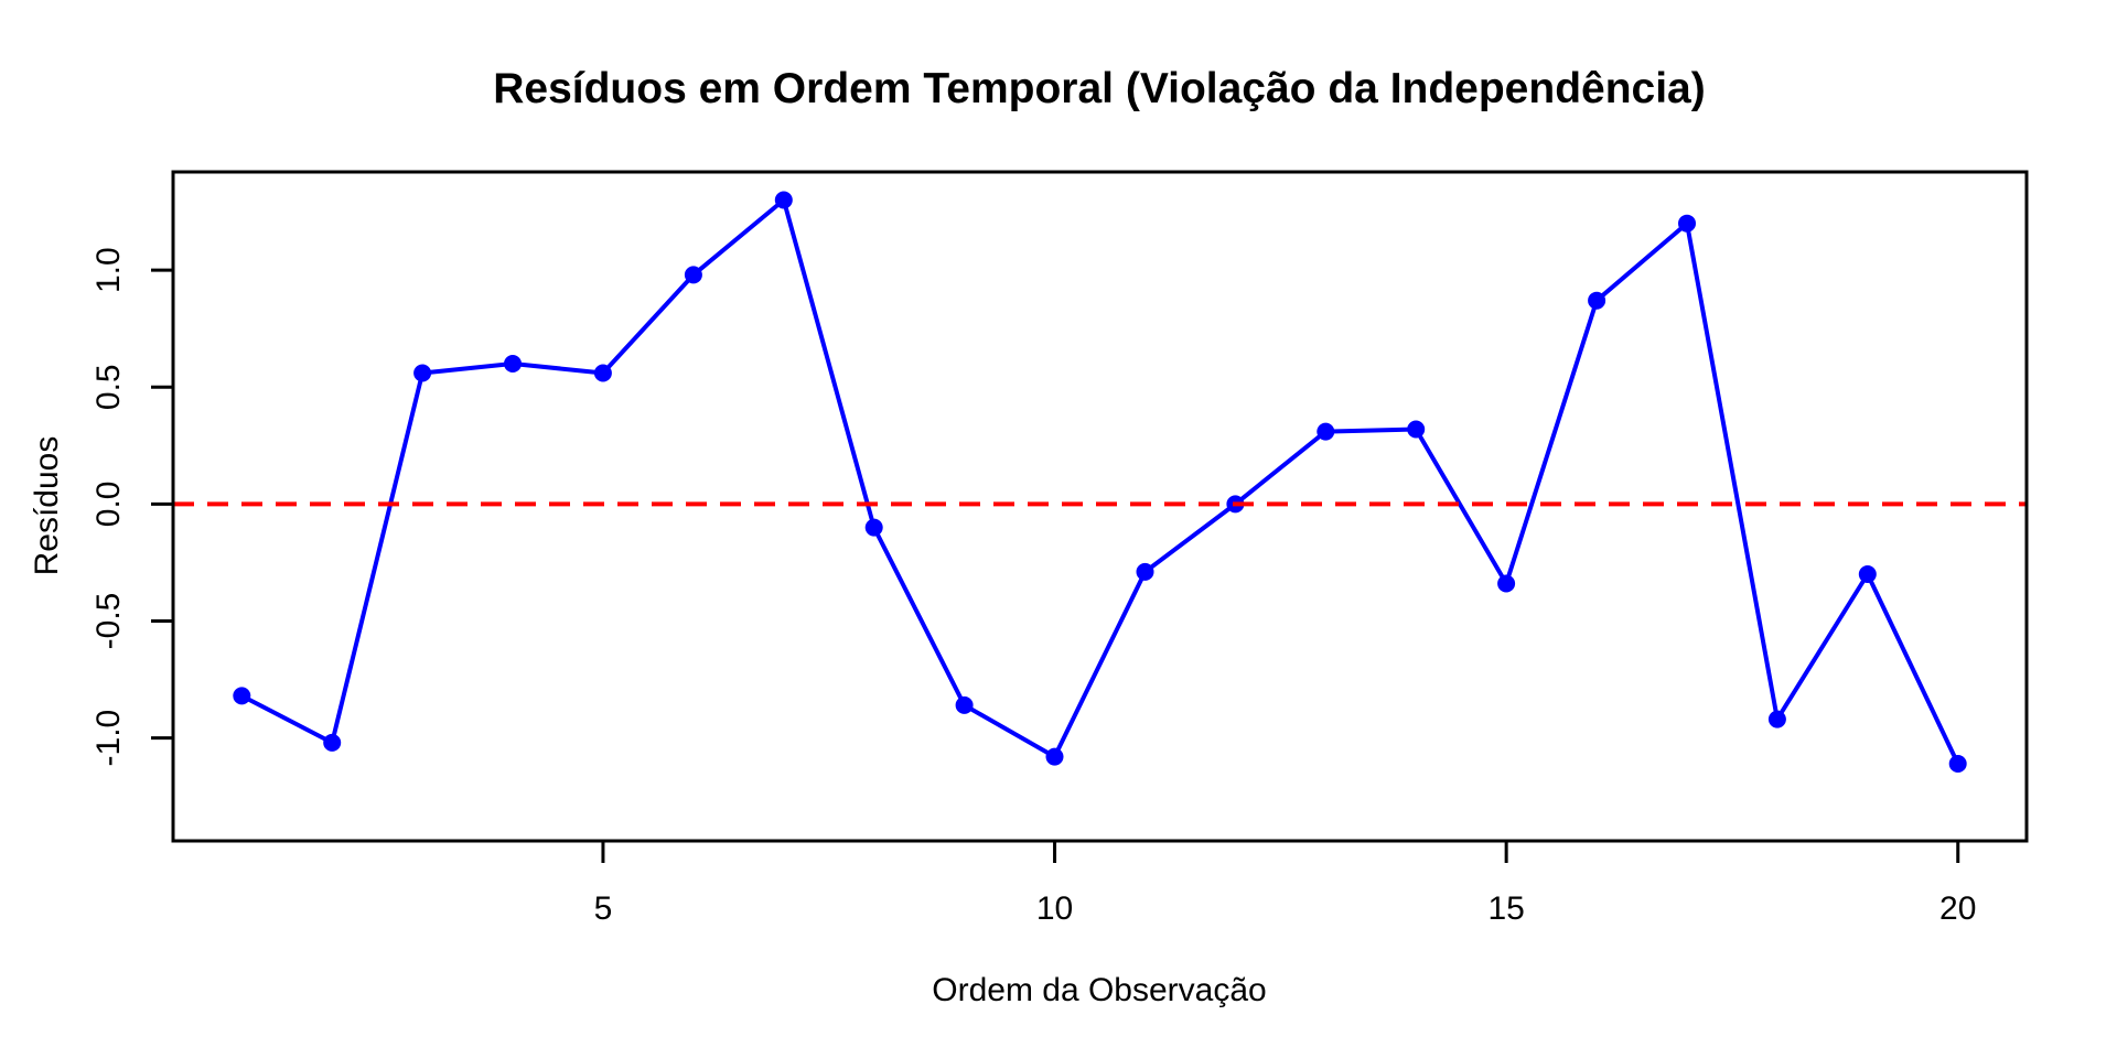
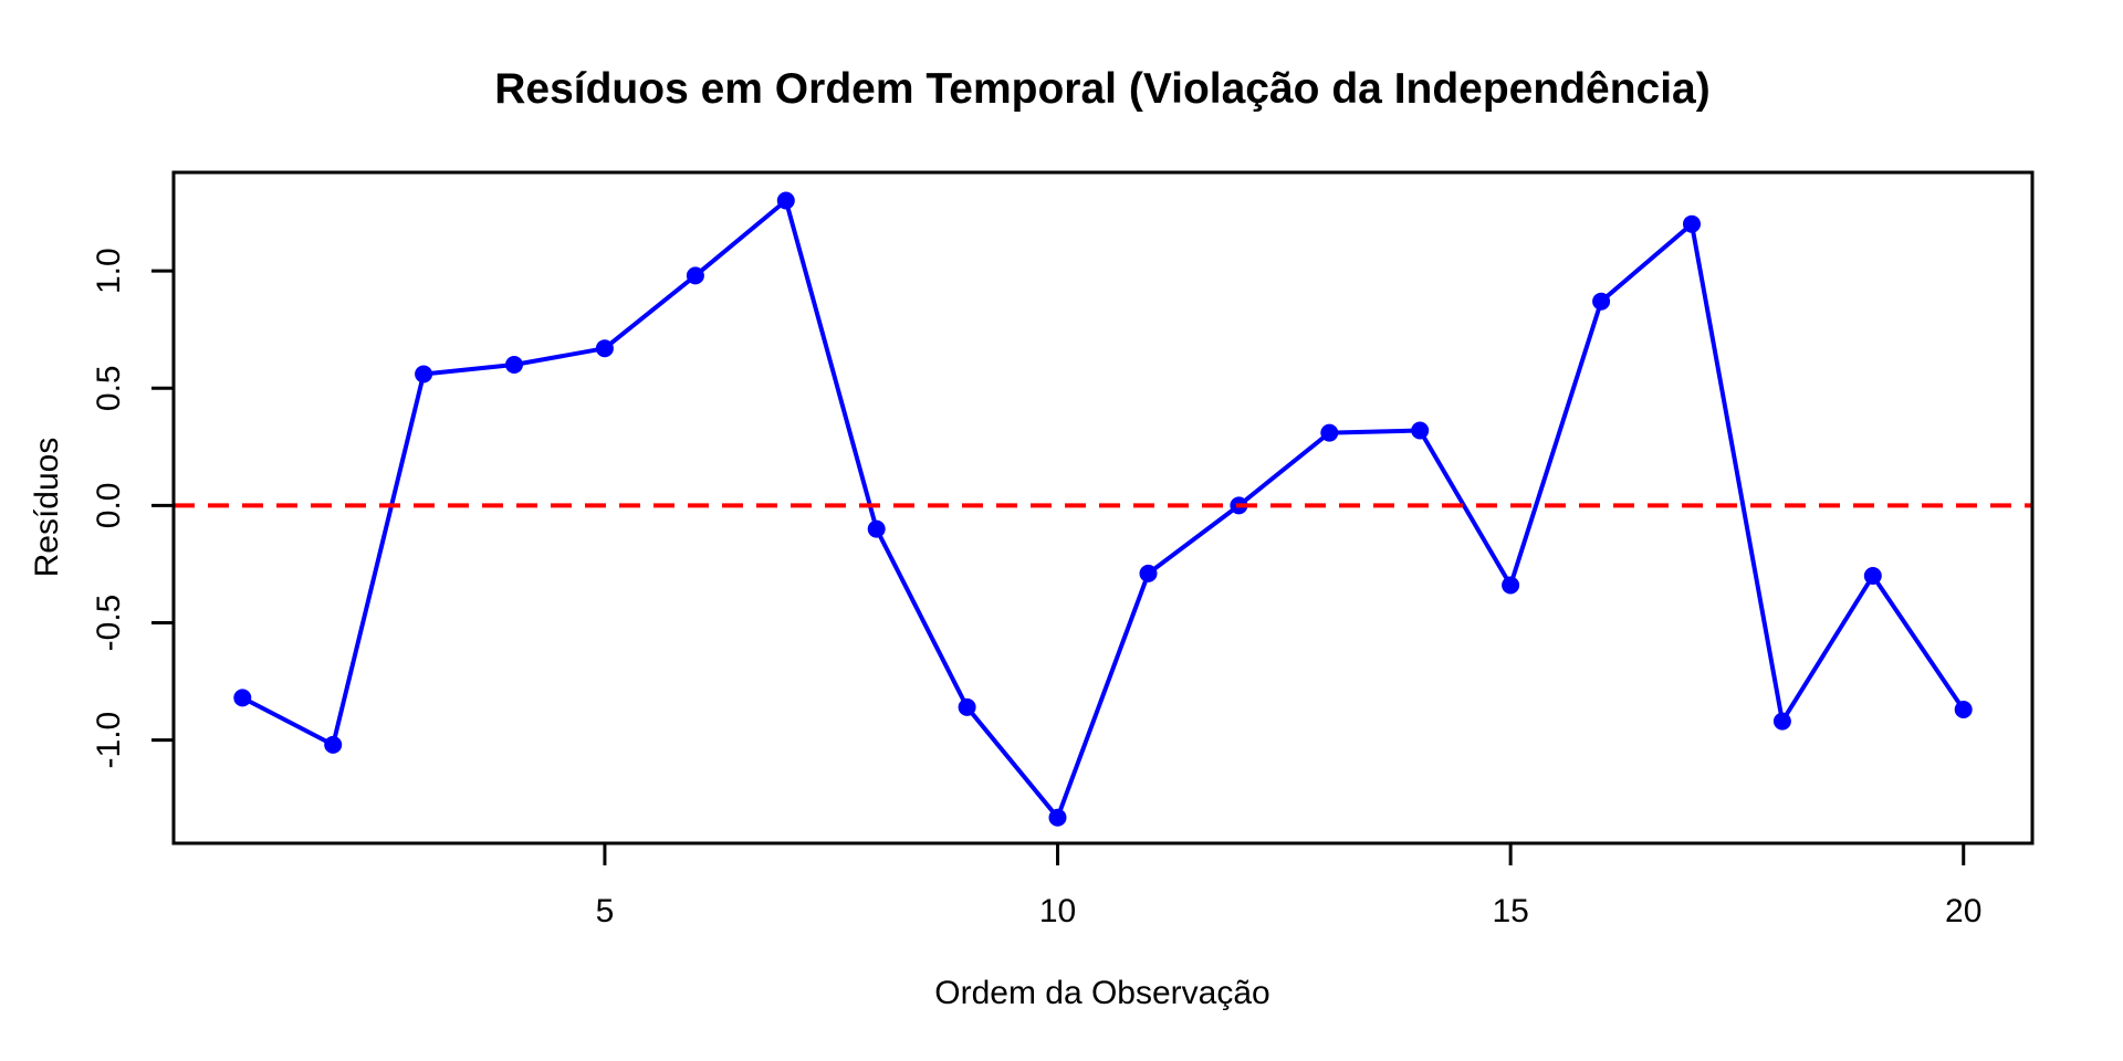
5: 0.56 -> 0.67
10: -1.08 -> -1.33
20: -1.11 -> -0.87
